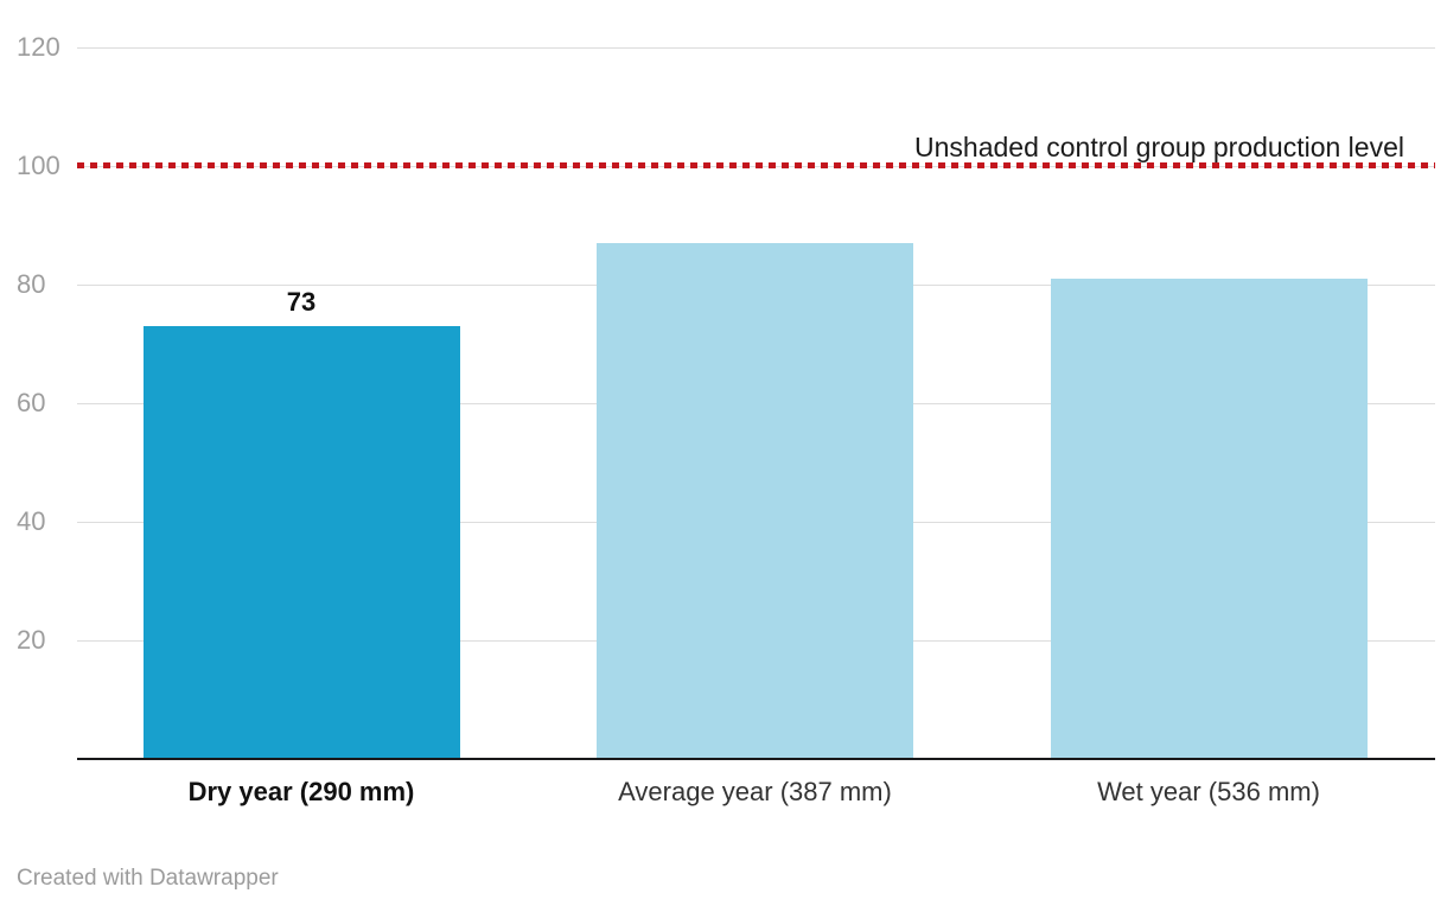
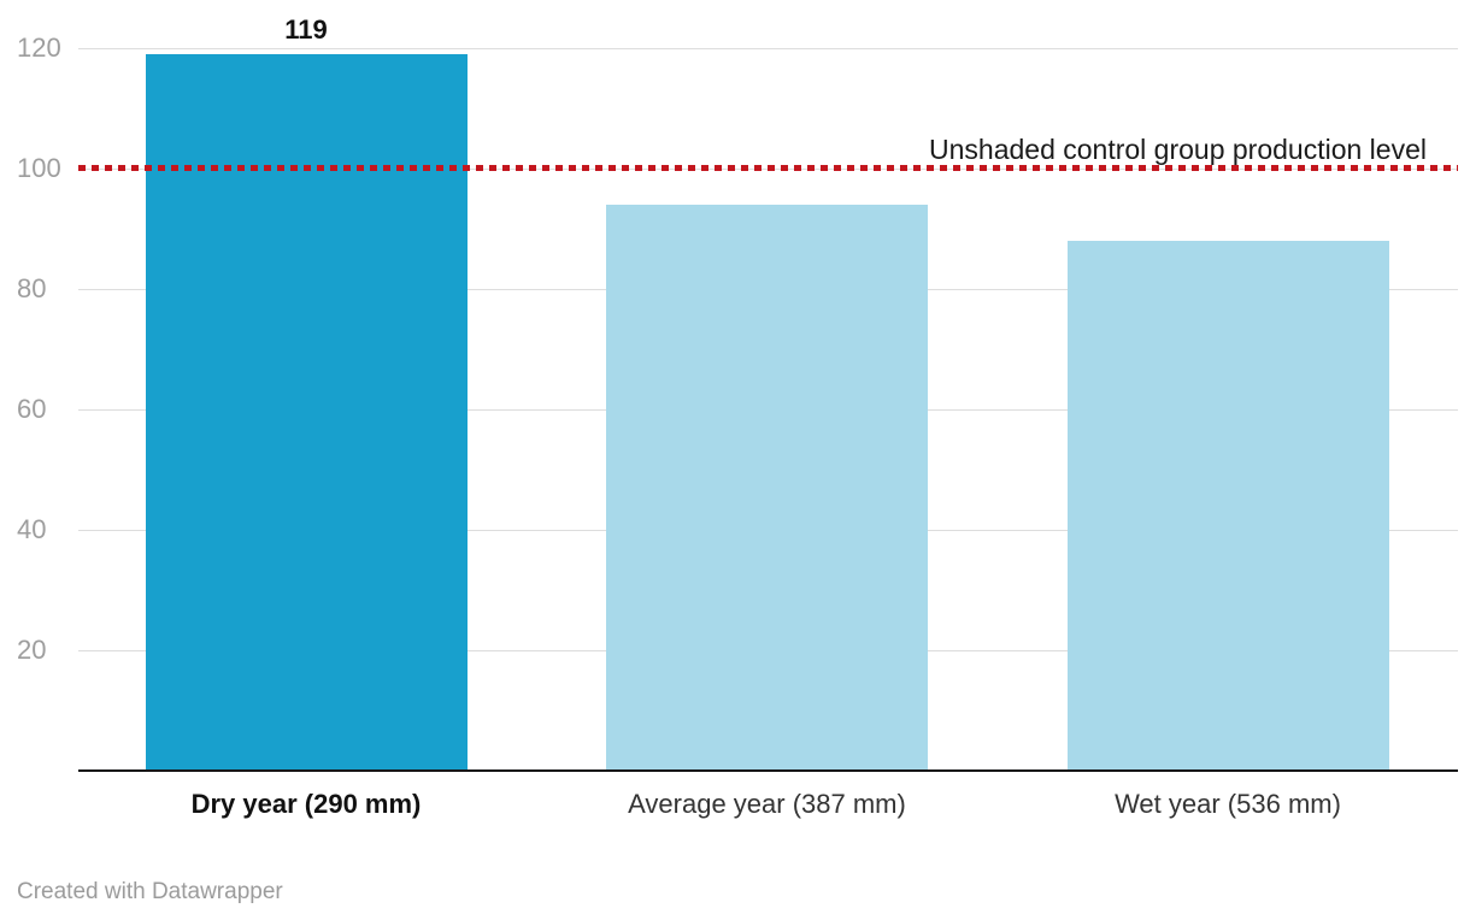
Dry year (290 mm): 73 -> 119
Average year (387 mm): 87 -> 94
Wet year (536 mm): 81 -> 88
